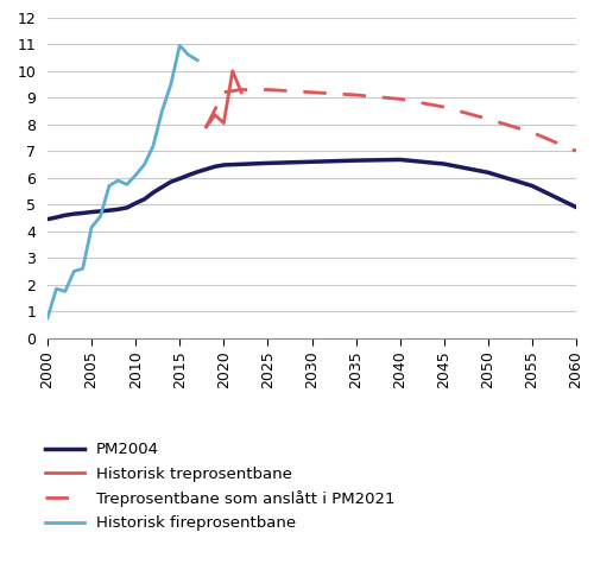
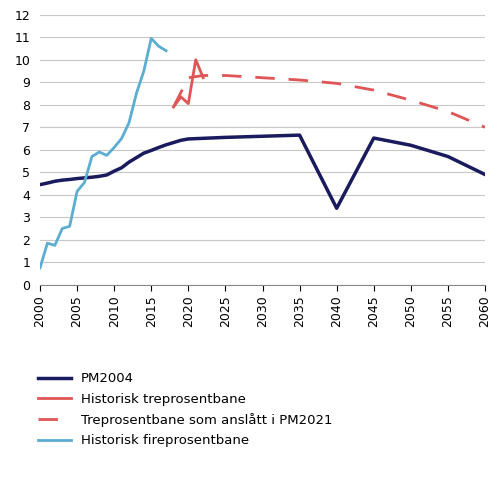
PM2004/2040: 6.68 -> 3.40
